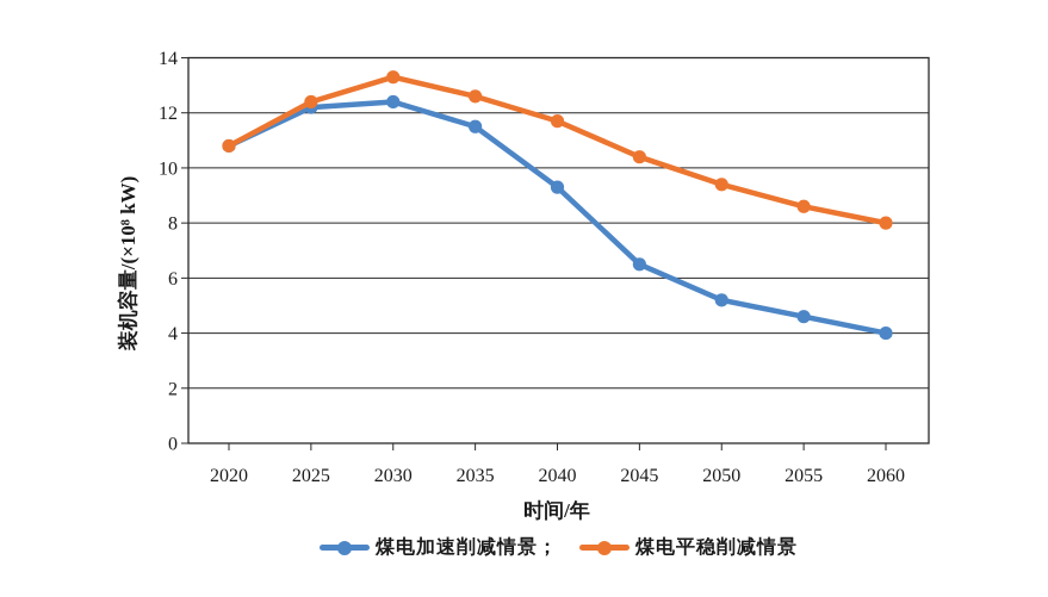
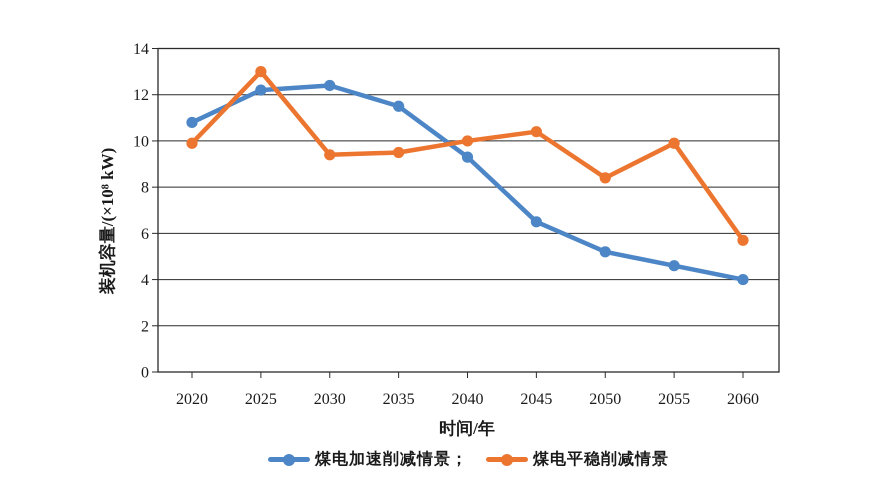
煤电平稳削减情景/2020: 10.8 -> 9.9
煤电平稳削减情景/2025: 12.4 -> 13.0
煤电平稳削减情景/2030: 13.3 -> 9.4
煤电平稳削减情景/2035: 12.6 -> 9.5
煤电平稳削减情景/2040: 11.7 -> 10.0
煤电平稳削减情景/2050: 9.4 -> 8.4
煤电平稳削减情景/2055: 8.6 -> 9.9
煤电平稳削减情景/2060: 8.0 -> 5.7
